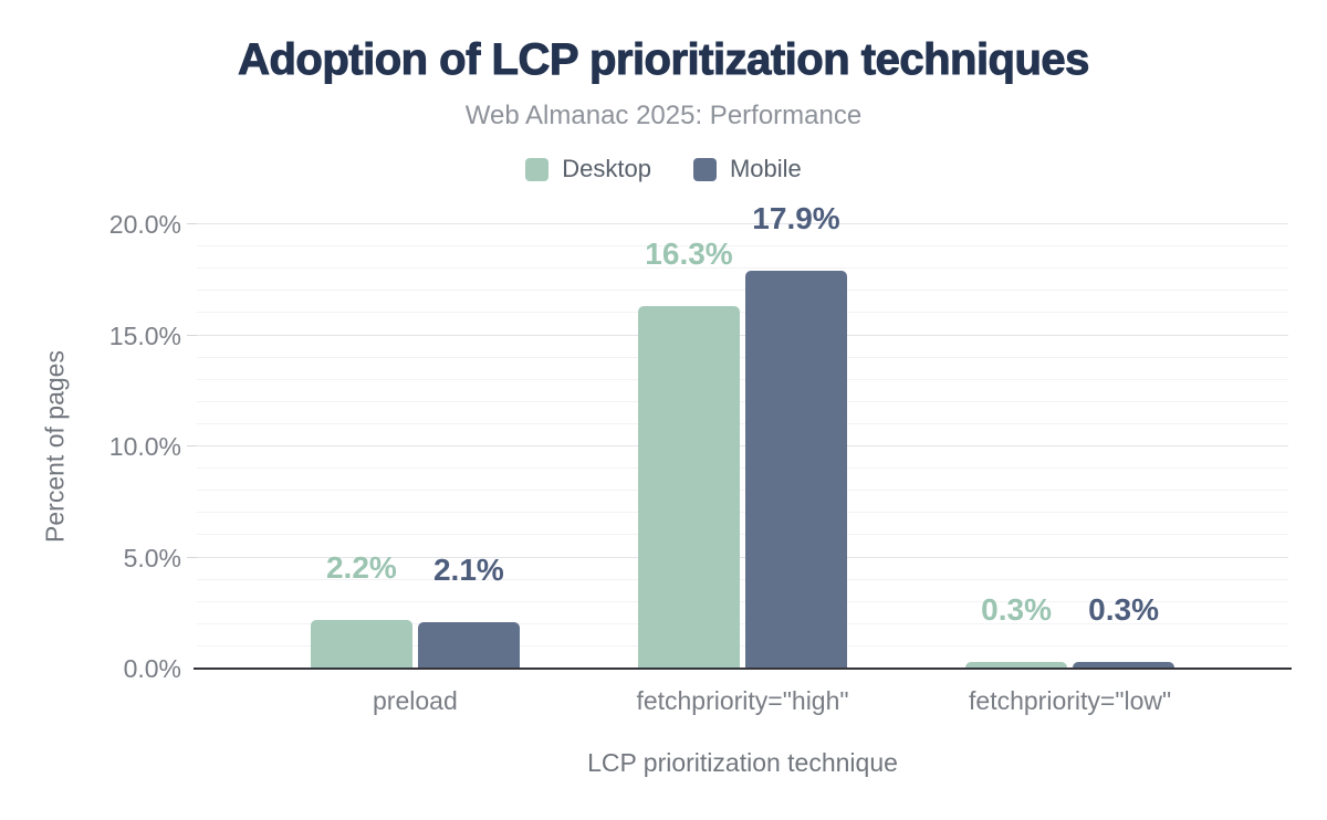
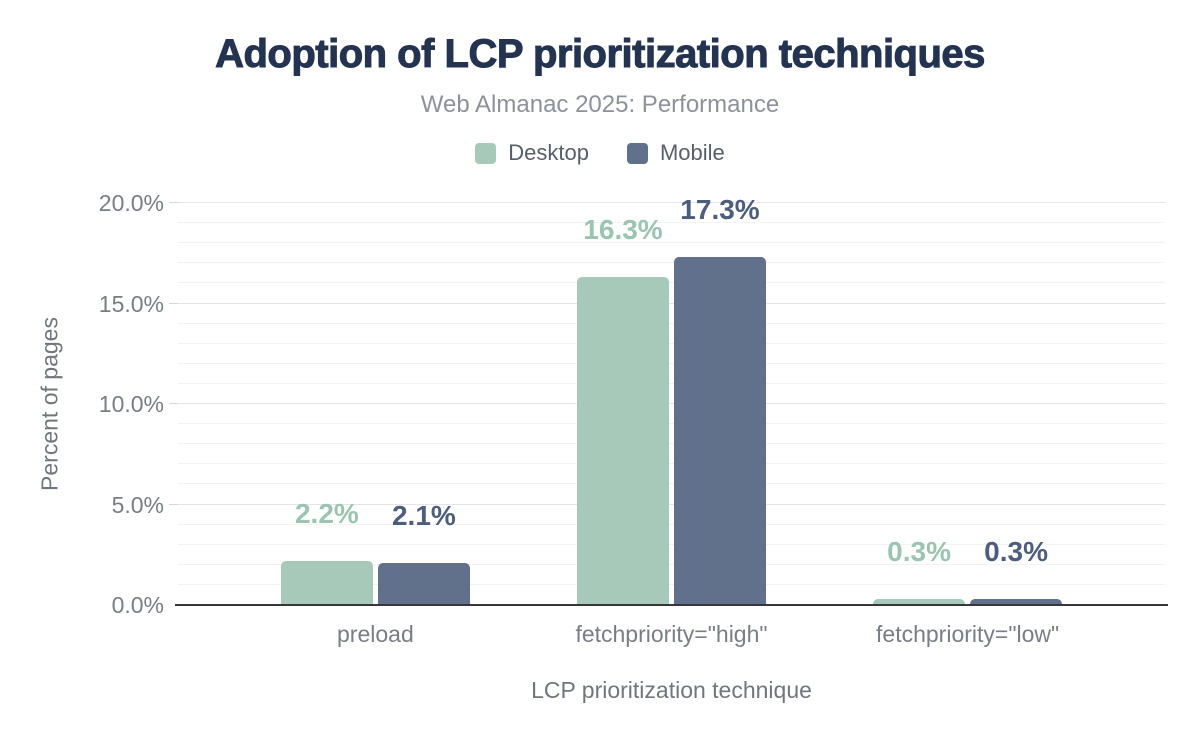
Mobile/fetchpriority="high": 17.9% -> 17.3%
